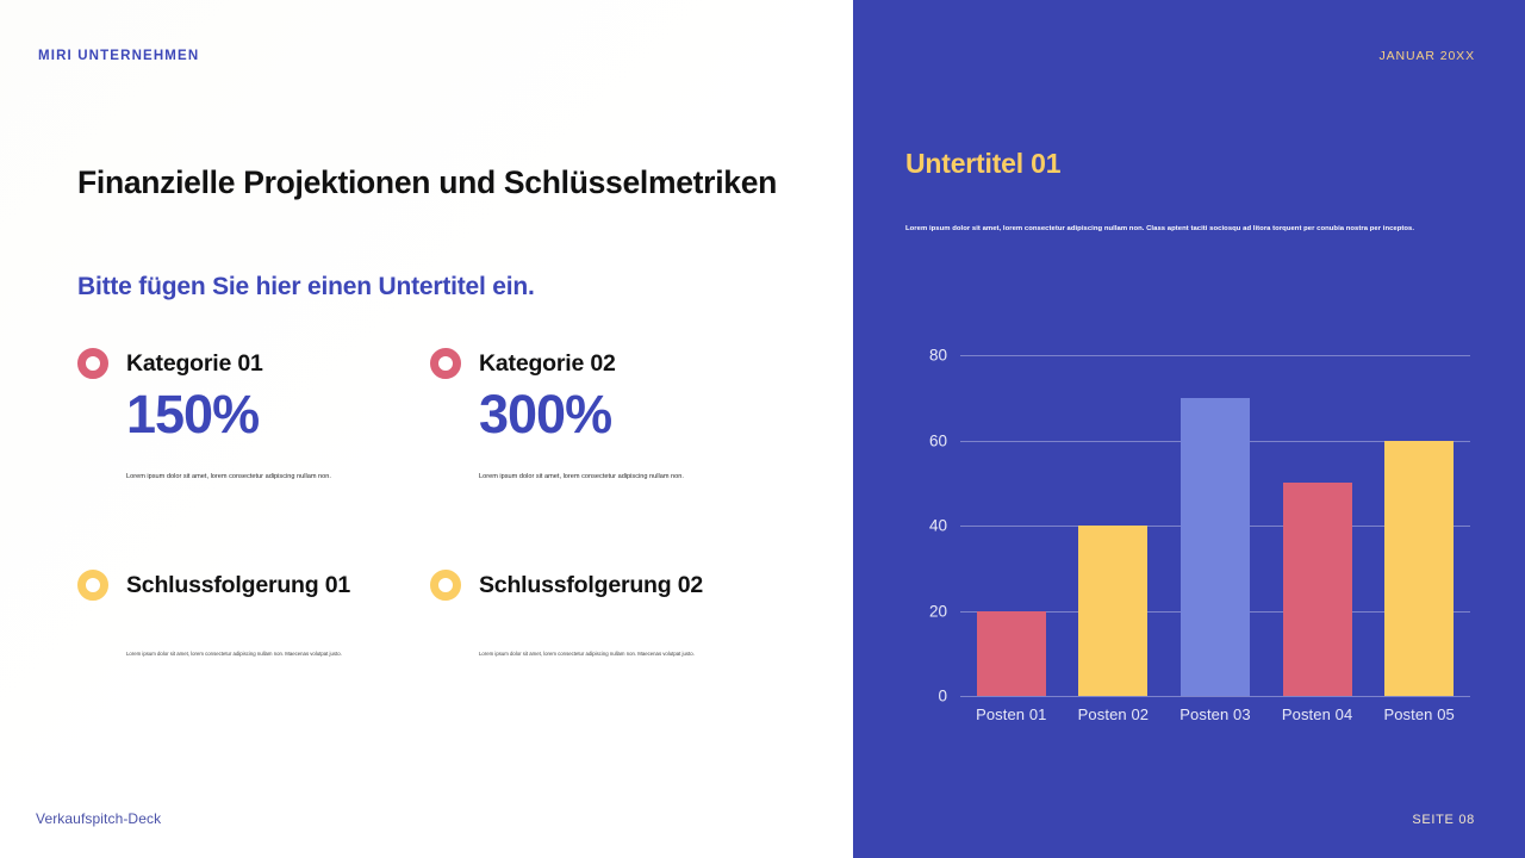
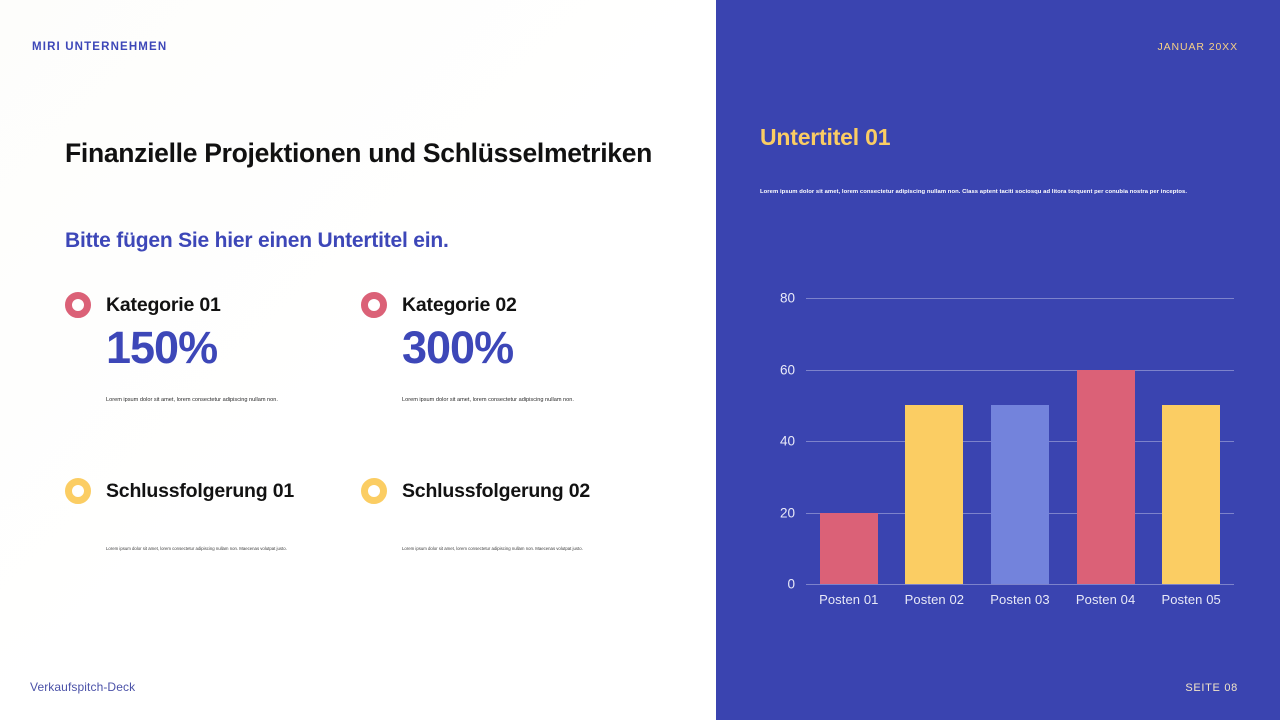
Posten 02: 40 -> 50
Posten 03: 70 -> 50
Posten 04: 50 -> 60
Posten 05: 60 -> 50
